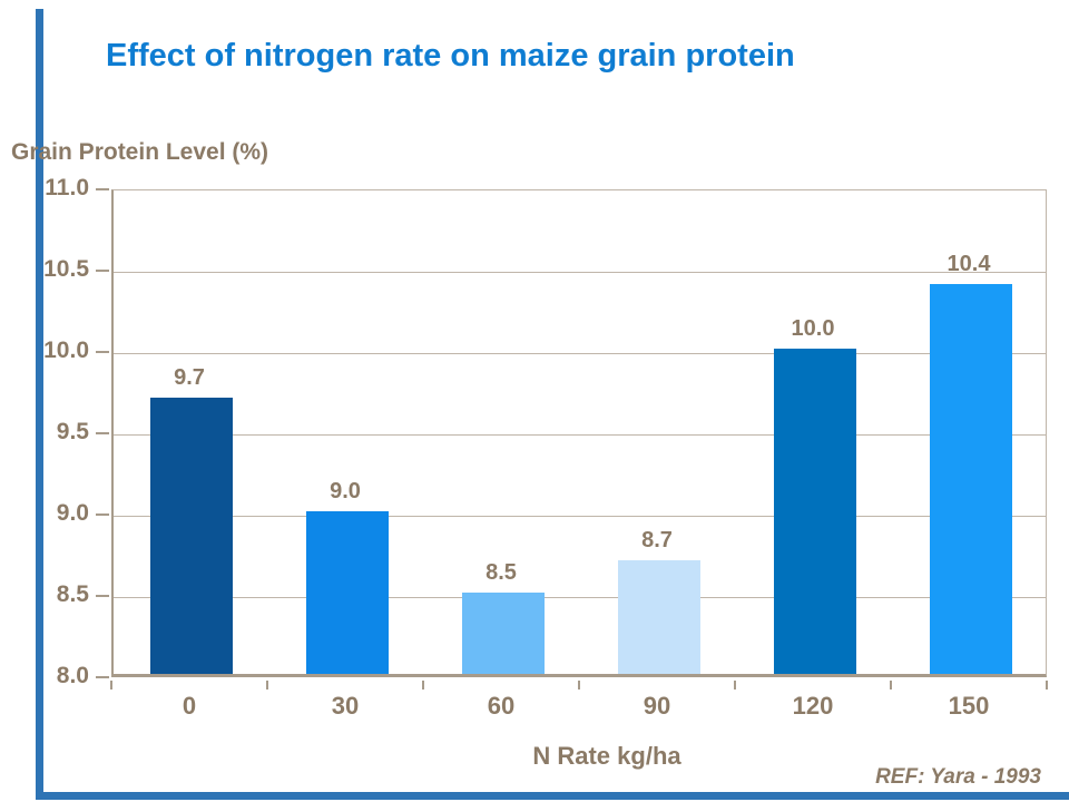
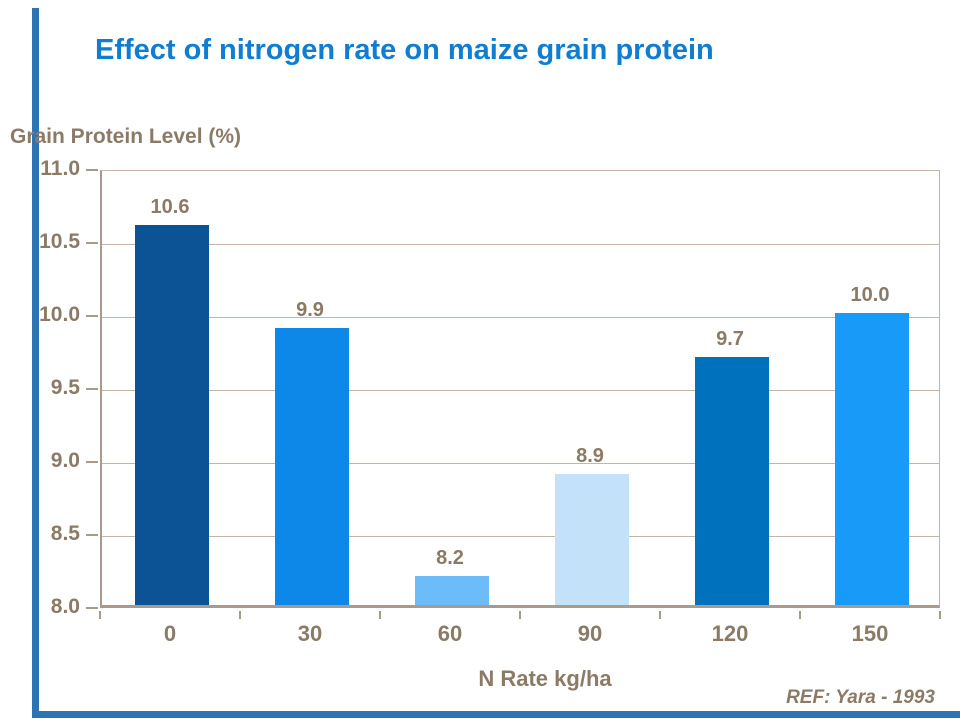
0: 9.7 -> 10.6
30: 9.0 -> 9.9
60: 8.5 -> 8.2
90: 8.7 -> 8.9
120: 10.0 -> 9.7
150: 10.4 -> 10.0
